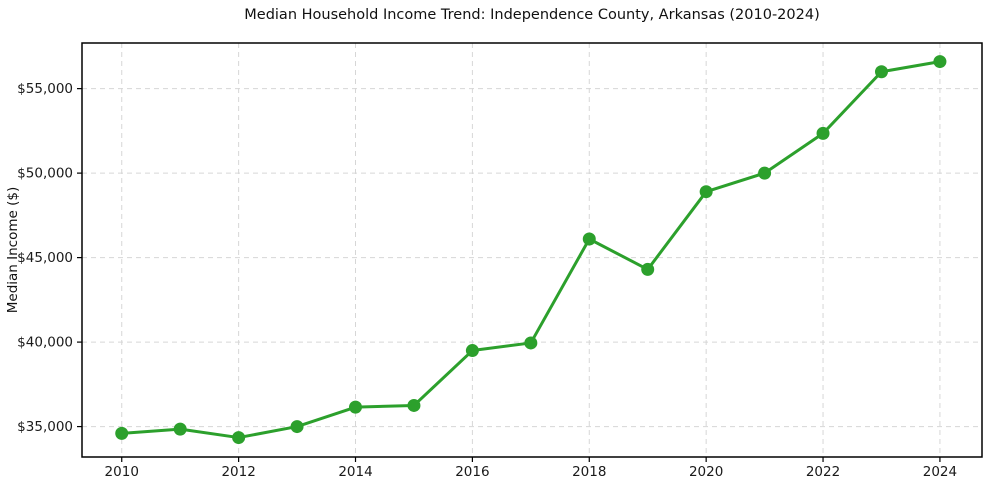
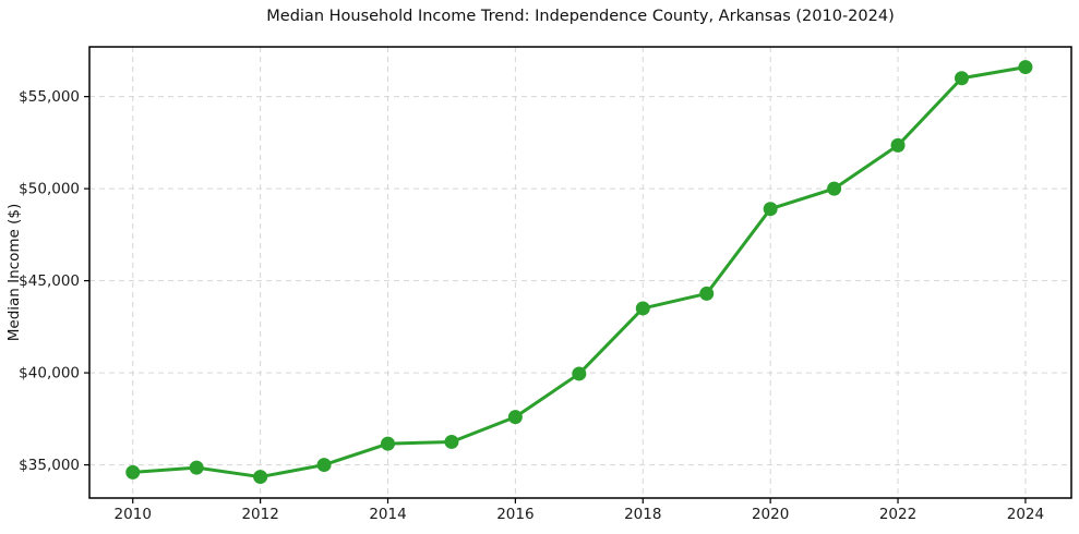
2016: $39500 -> $37600
2018: $46100 -> $43500
